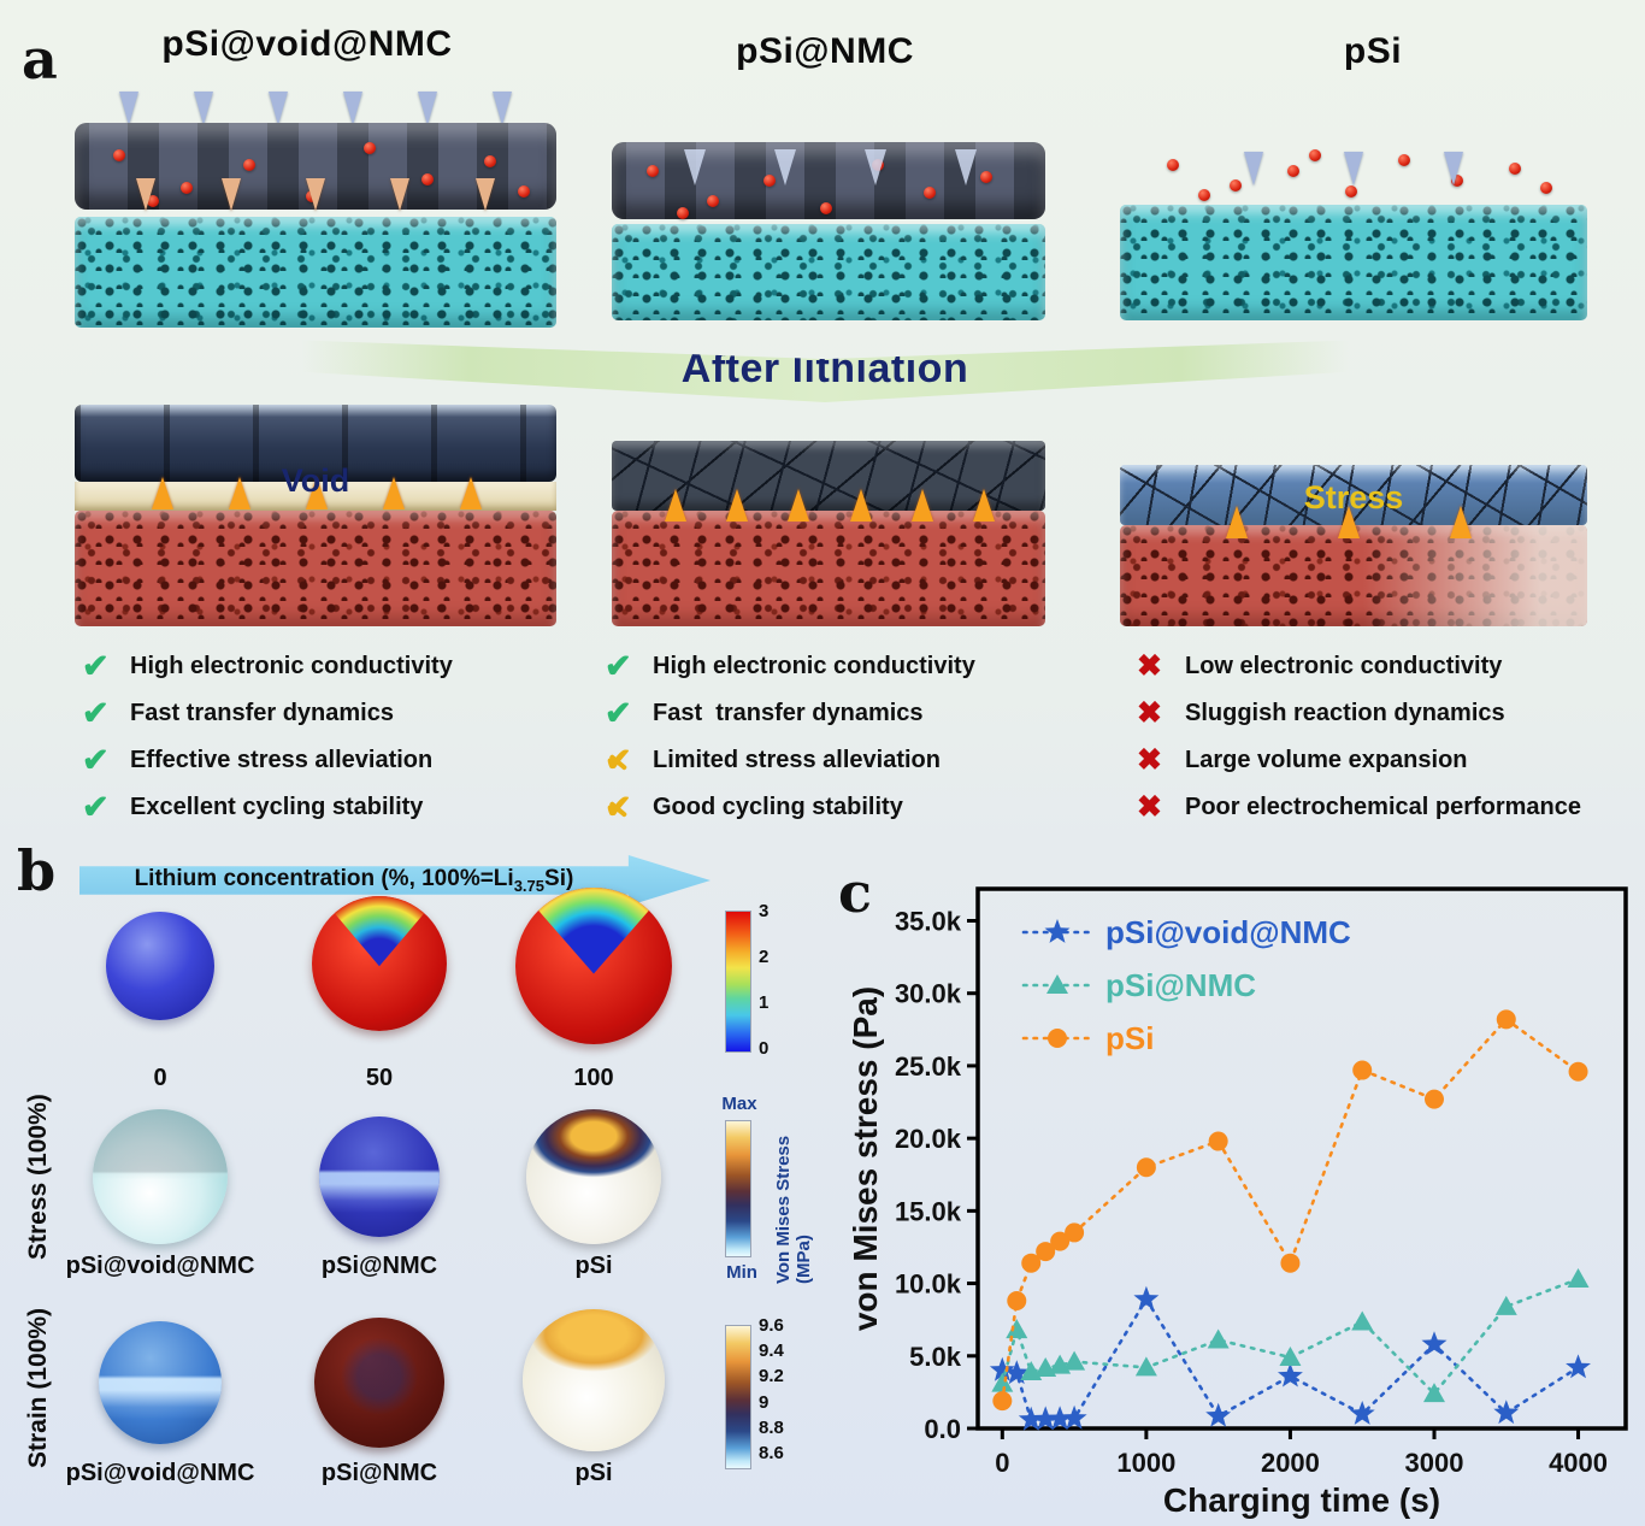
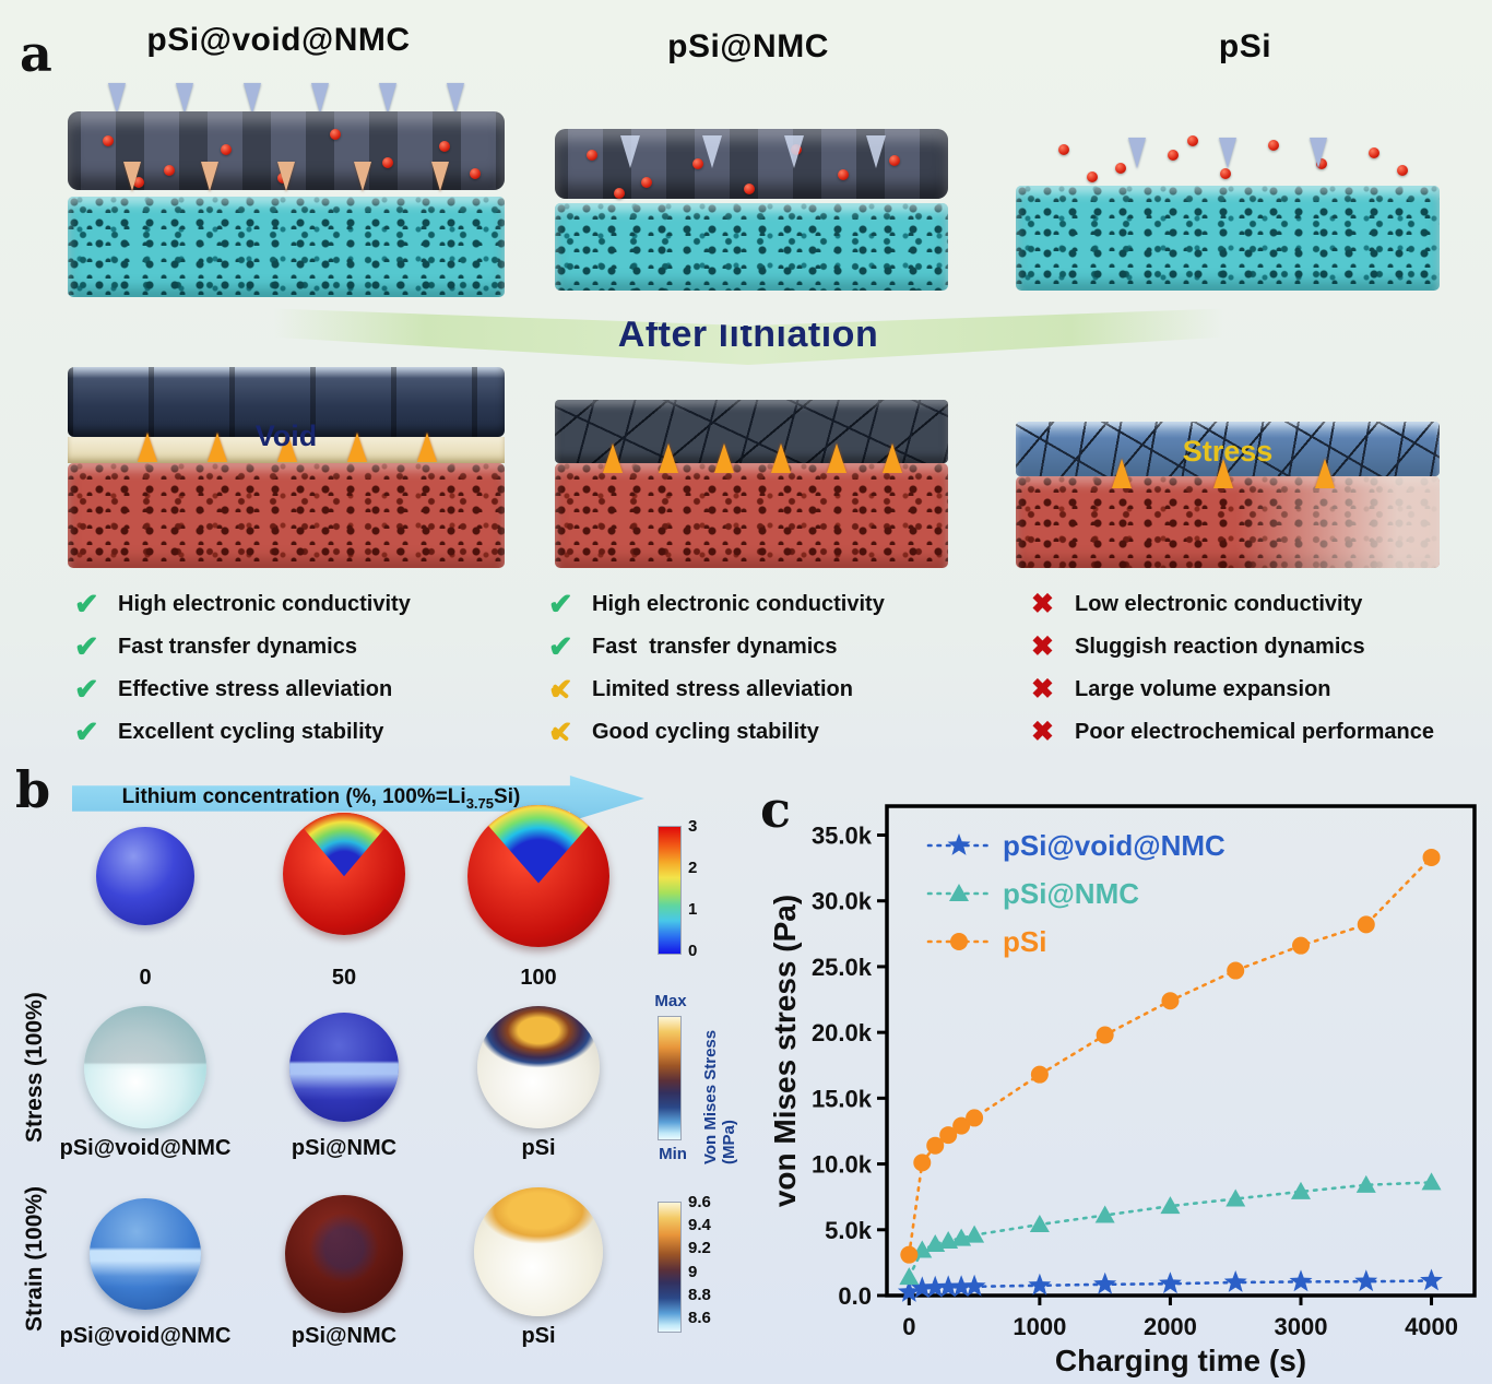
pSi@void@NMC/0: 4.0k -> 0.2k
pSi@NMC/0: 3.1k -> 1.4k
pSi/0: 1.9k -> 3.1k
pSi@void@NMC/100: 3.8k -> 0.6k
pSi@NMC/100: 6.8k -> 3.4k
pSi/100: 8.8k -> 10.1k
pSi@void@NMC/1000: 8.9k -> 0.8k
pSi@NMC/1000: 4.2k -> 5.4k
pSi/1000: 18.0k -> 16.8k
pSi@void@NMC/2000: 3.6k -> 0.9k
pSi@NMC/2000: 4.9k -> 6.8k
pSi/2000: 11.4k -> 22.4k
pSi@void@NMC/3000: 5.8k -> 1.0k
pSi@NMC/3000: 2.4k -> 7.9k
pSi/3000: 22.7k -> 26.6k
pSi@void@NMC/4000: 4.2k -> 1.1k
pSi@NMC/4000: 10.3k -> 8.6k
pSi/4000: 24.6k -> 33.3k
